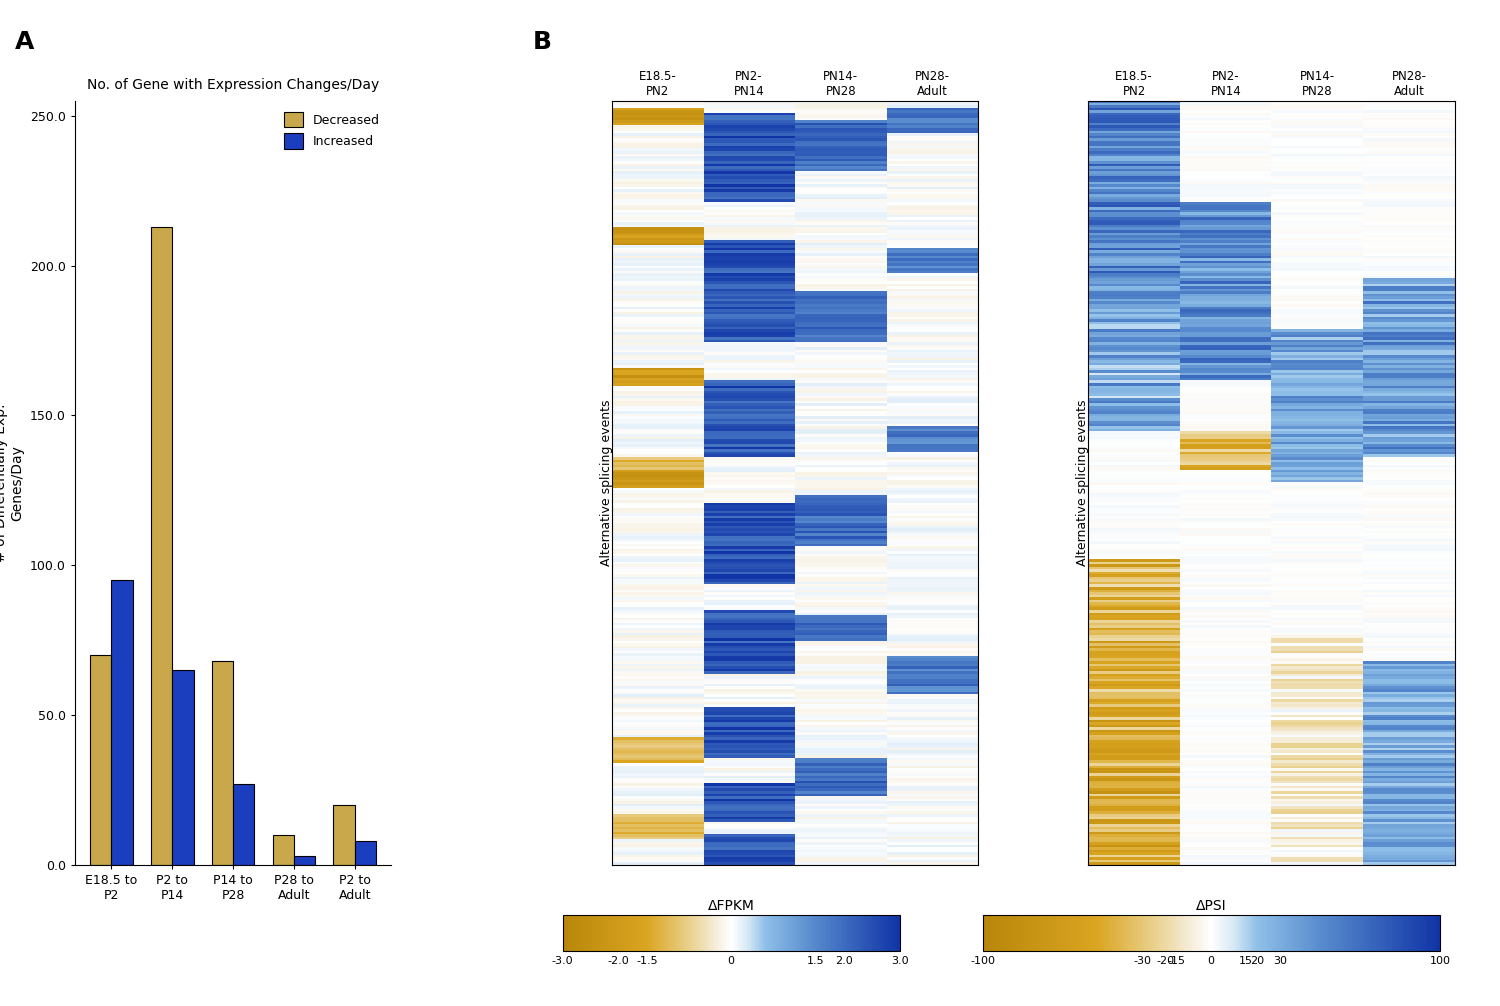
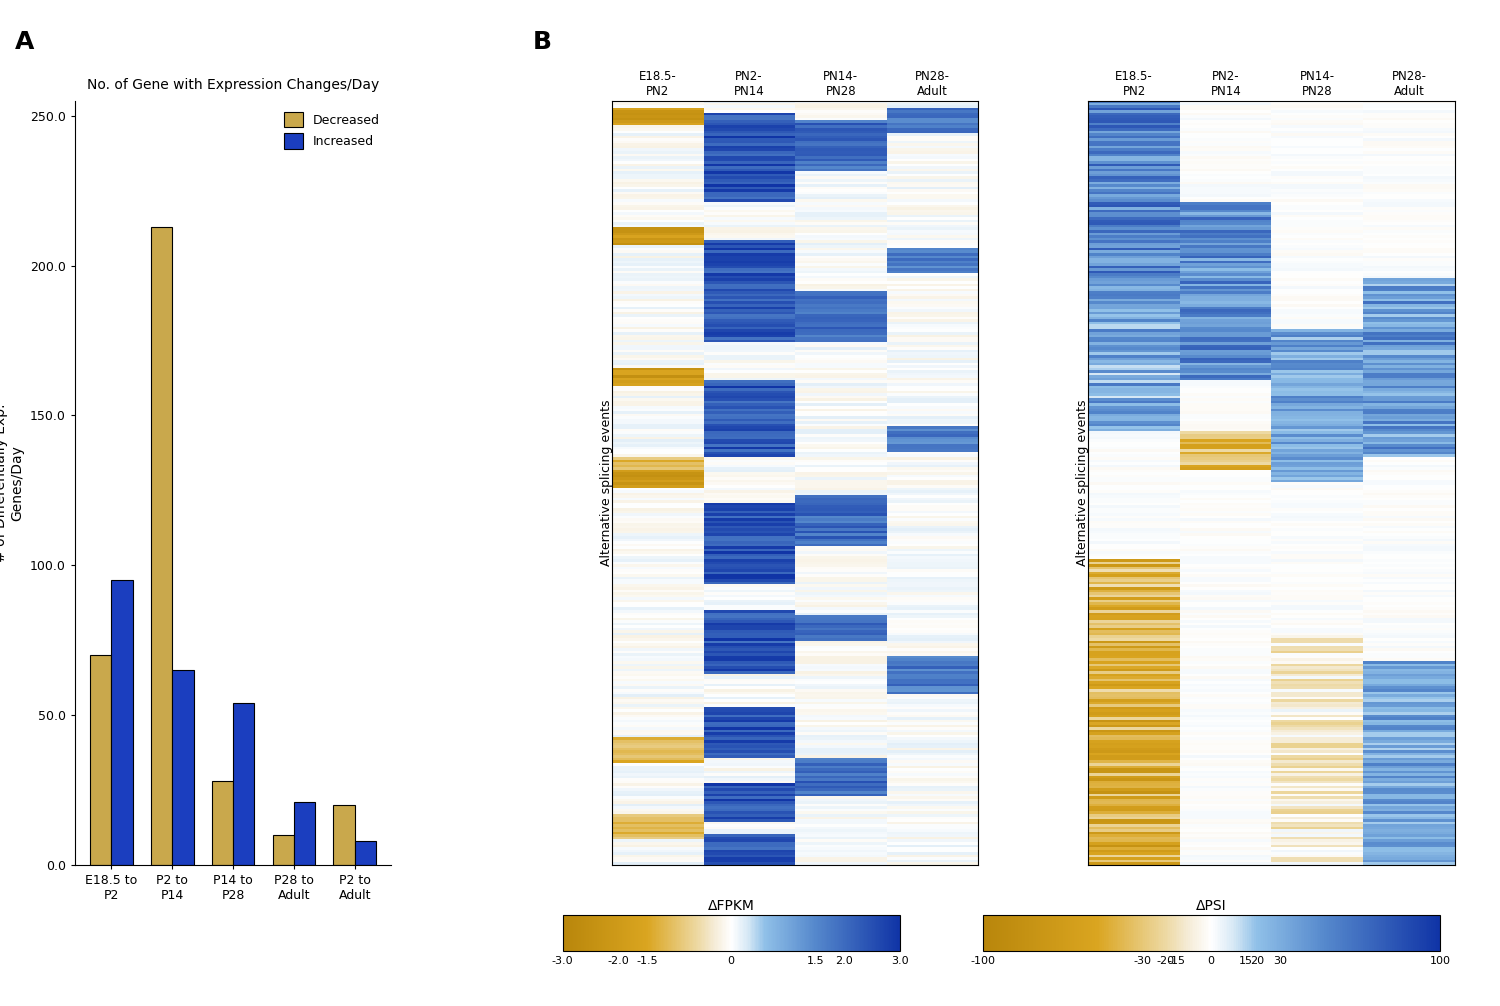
Decreased/P14 to P28: 68 -> 28
Increased/P14 to P28: 27 -> 54
Increased/P28 to Adult: 3 -> 21
